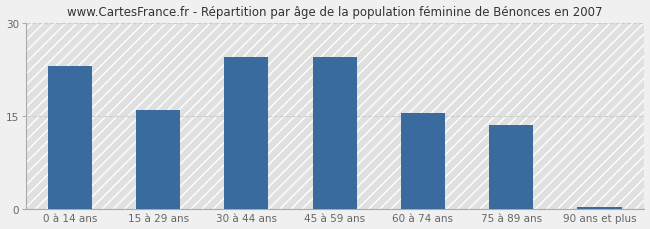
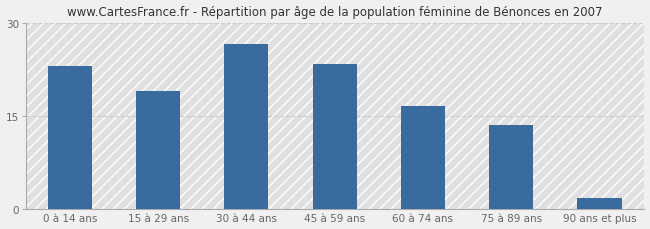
15 à 29 ans: 16.0 -> 19.0
30 à 44 ans: 24.5 -> 26.6
45 à 59 ans: 24.5 -> 23.4
60 à 74 ans: 15.5 -> 16.6
90 ans et plus: 0.3 -> 1.8
